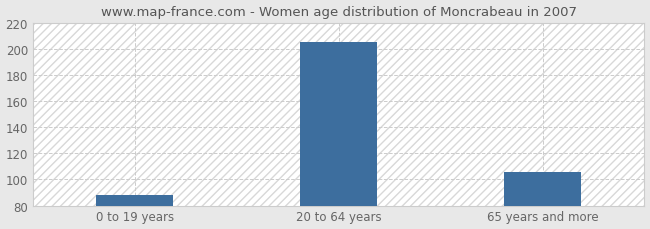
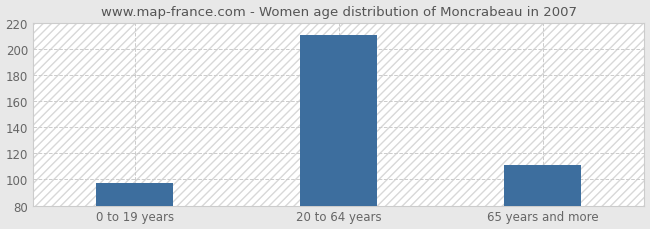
0 to 19 years: 88 -> 97
20 to 64 years: 205 -> 211
65 years and more: 106 -> 111
